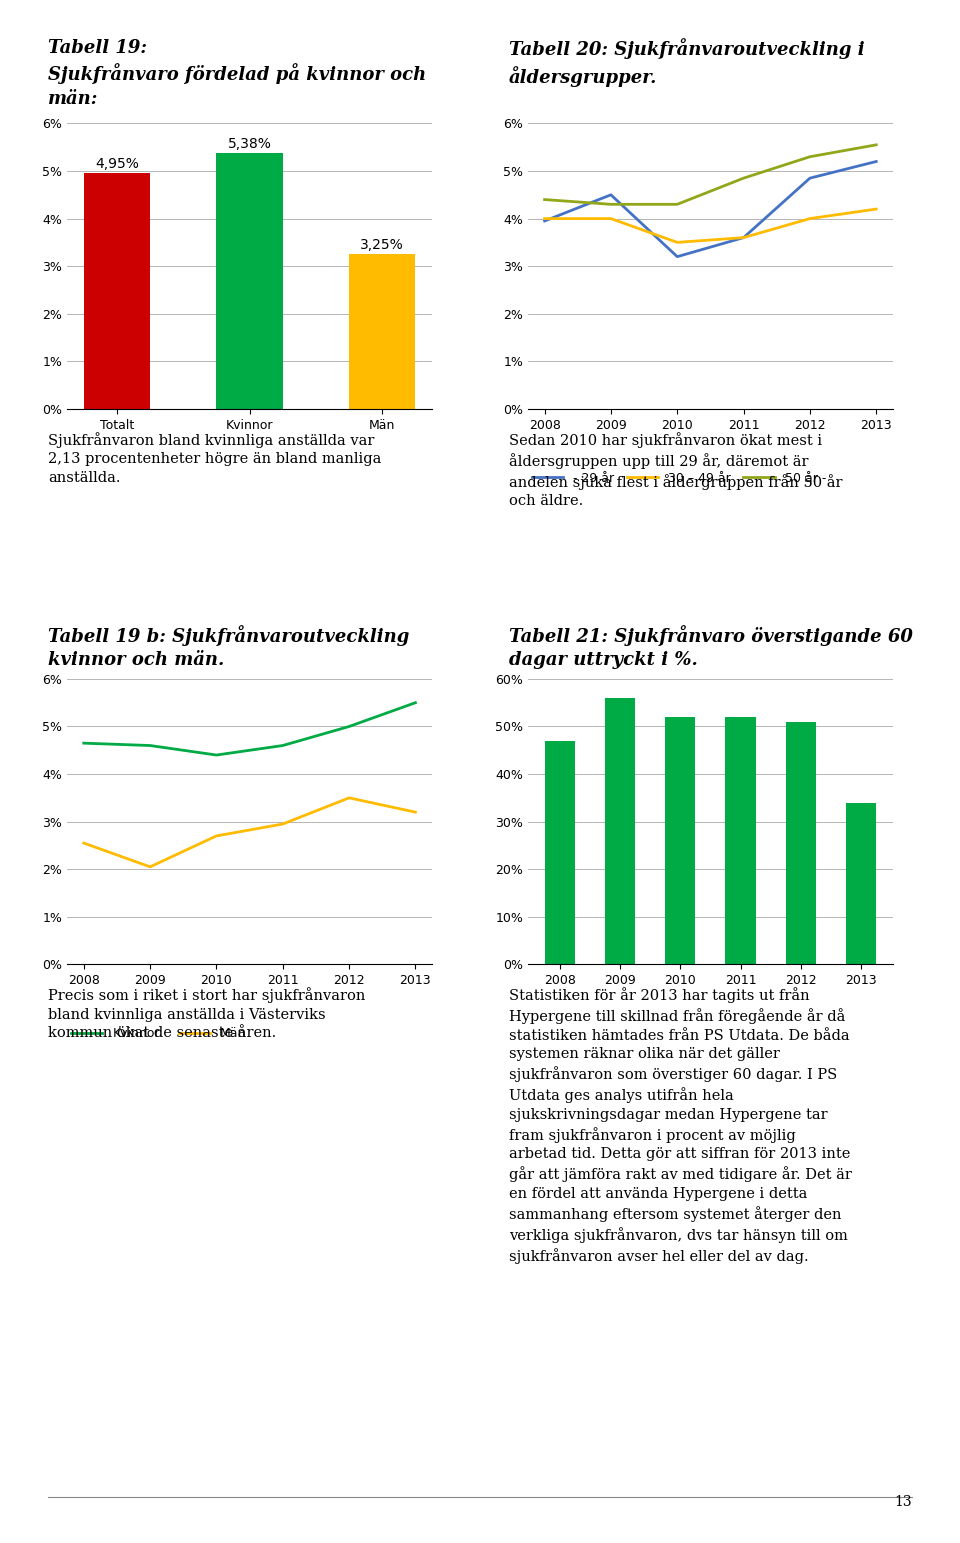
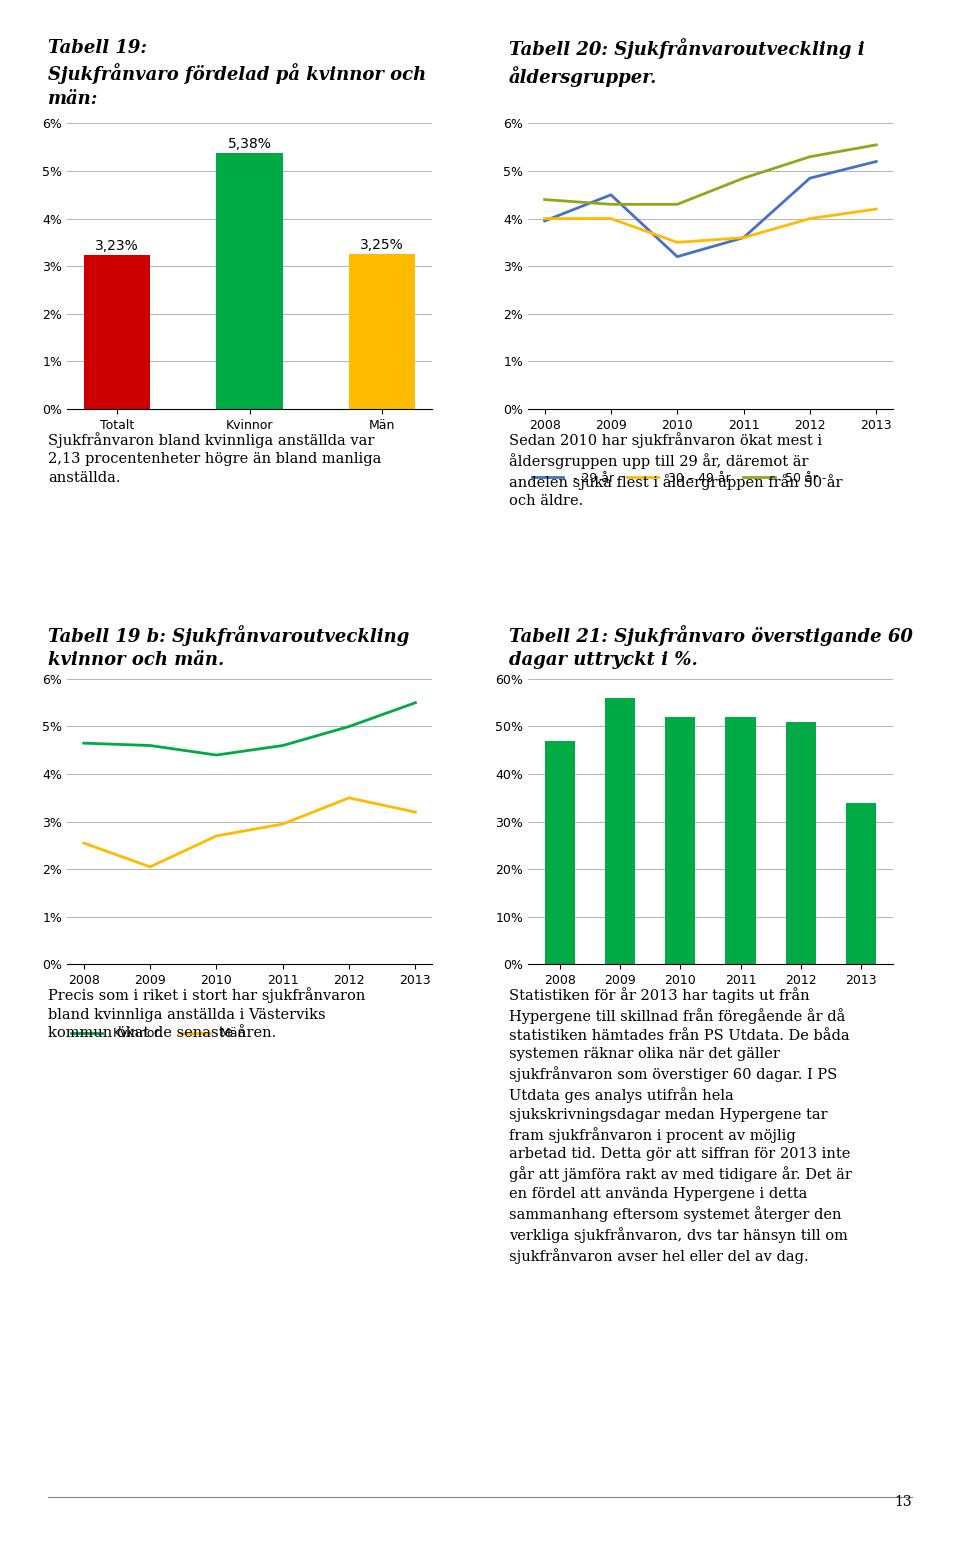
Totalt: 4,95% -> 3,23%
